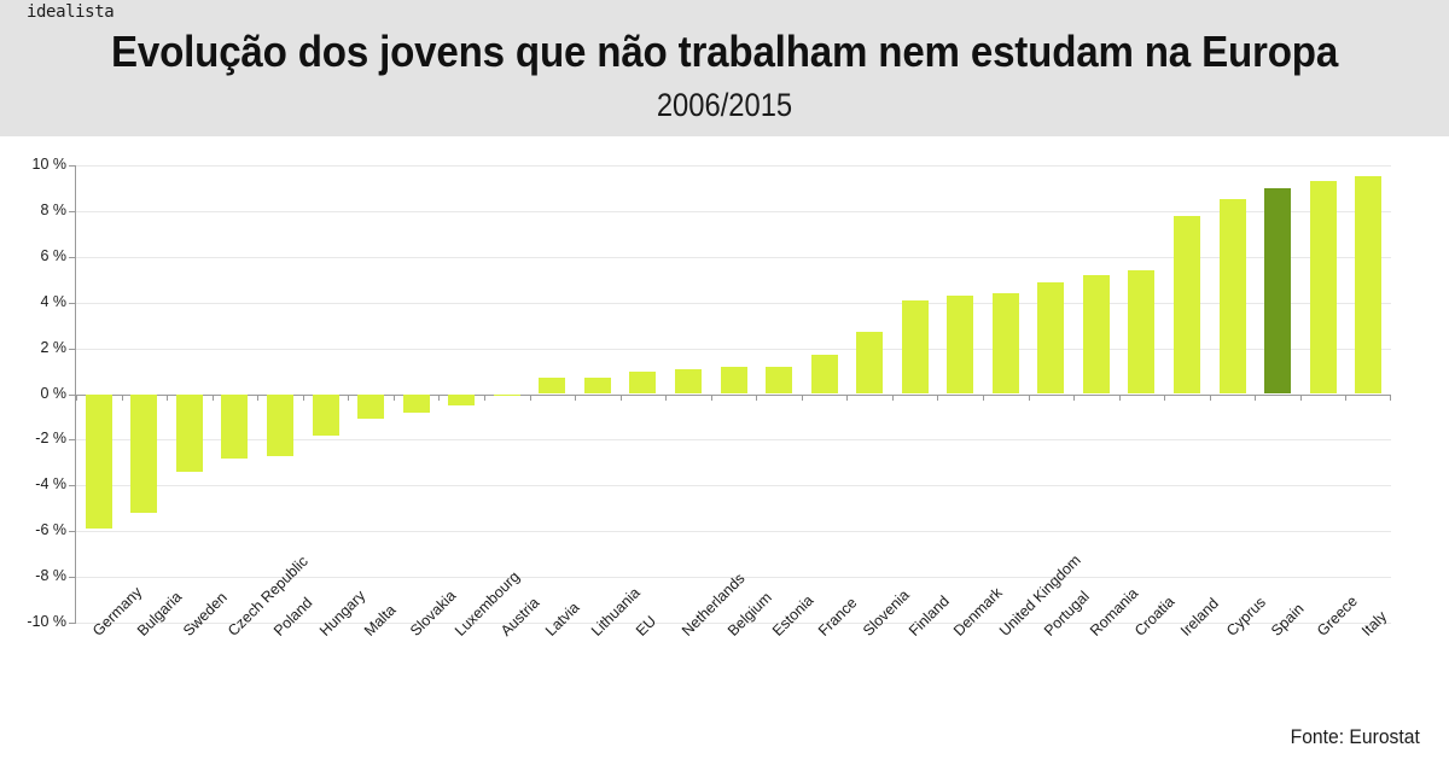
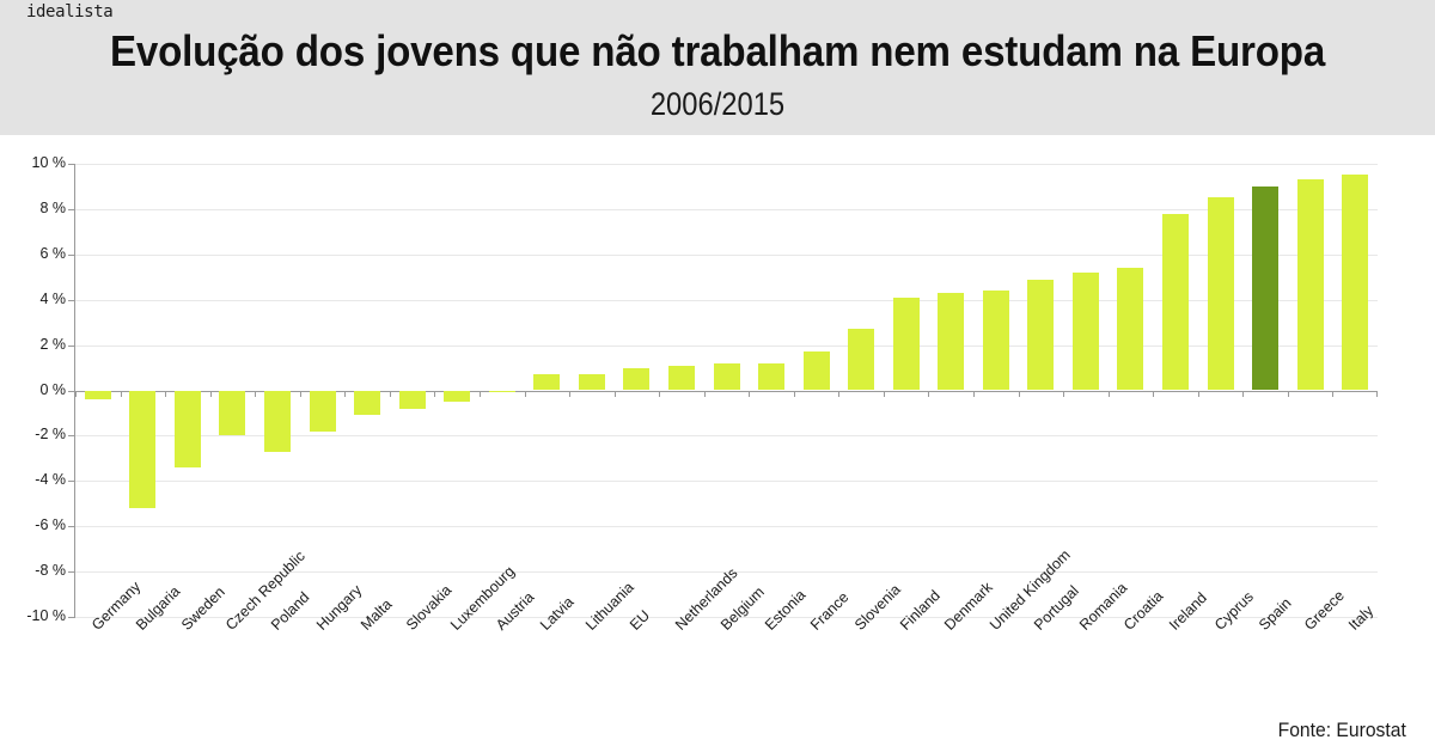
Germany: -5.9% -> -0.4%
Czech Republic: -2.8% -> -2.0%
